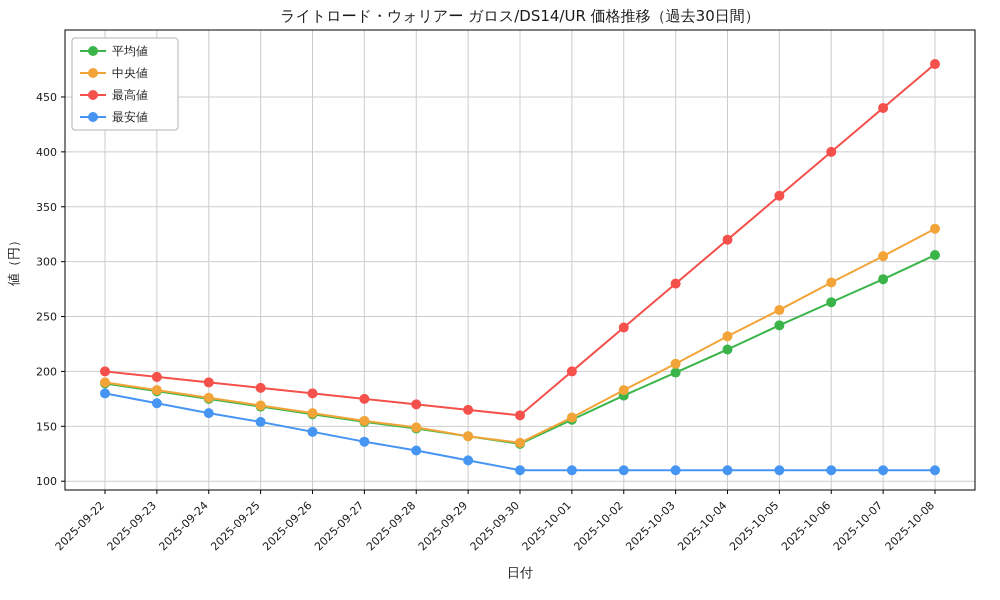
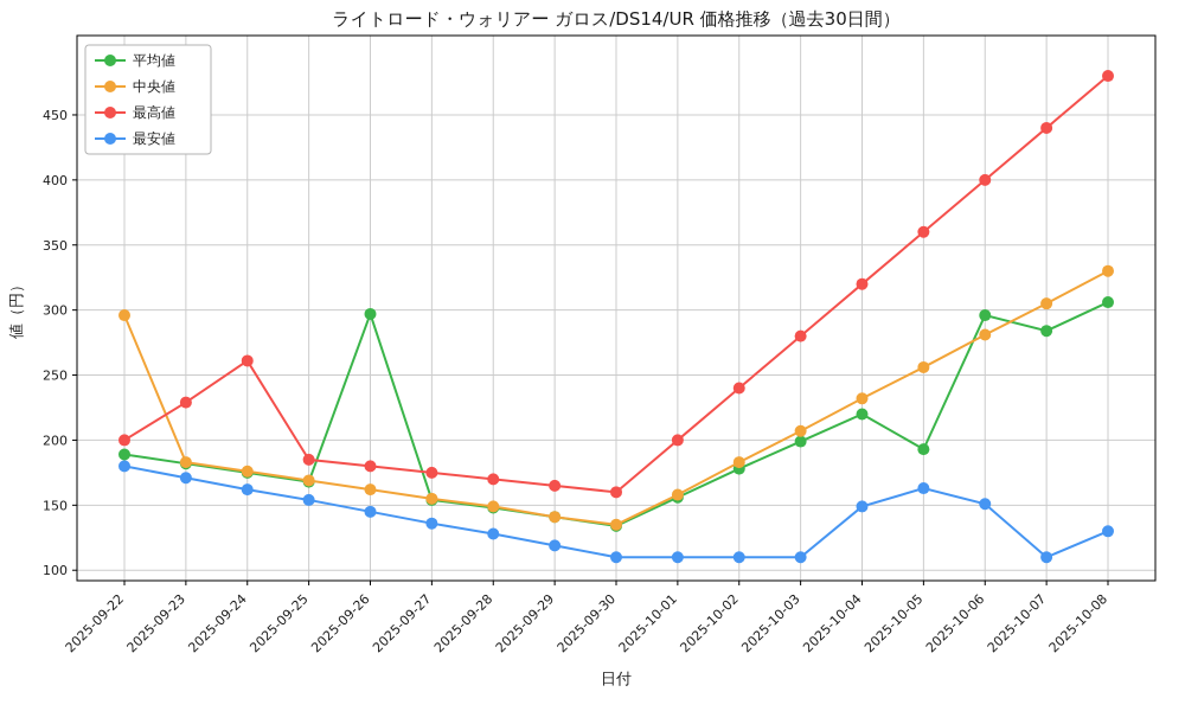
中央値/2025-09-22: 190 -> 296
最高値/2025-09-23: 195 -> 229
最高値/2025-09-24: 190 -> 261
平均値/2025-09-26: 161 -> 297
最安値/2025-10-04: 110 -> 149
平均値/2025-10-05: 242 -> 193
最安値/2025-10-05: 110 -> 163
平均値/2025-10-06: 263 -> 296
最安値/2025-10-06: 110 -> 151
最安値/2025-10-08: 110 -> 130
